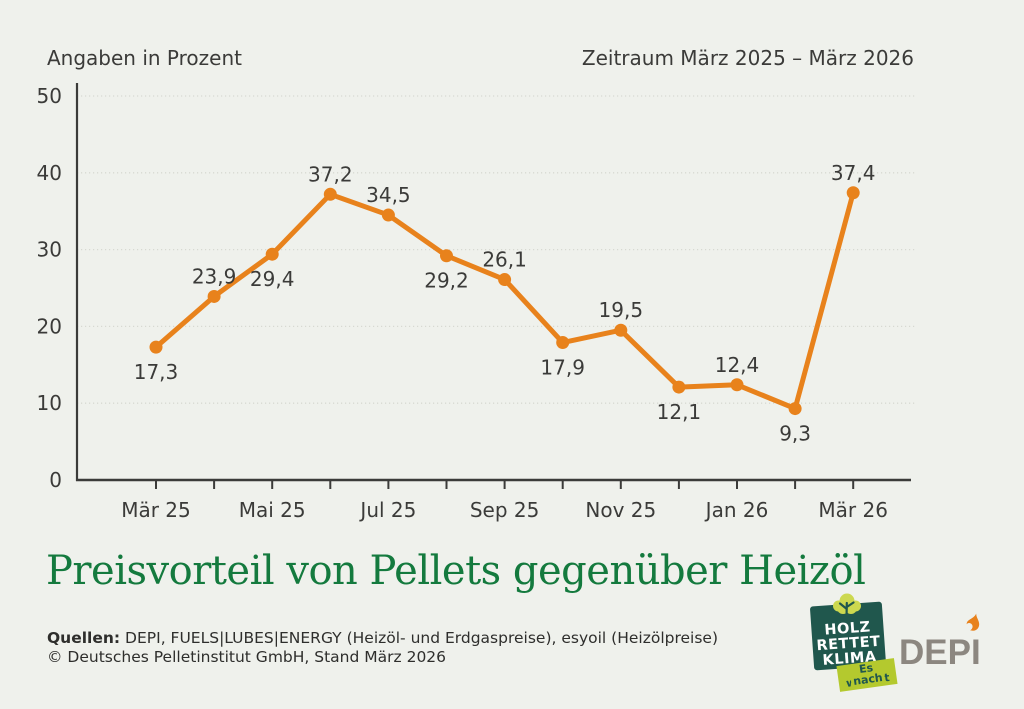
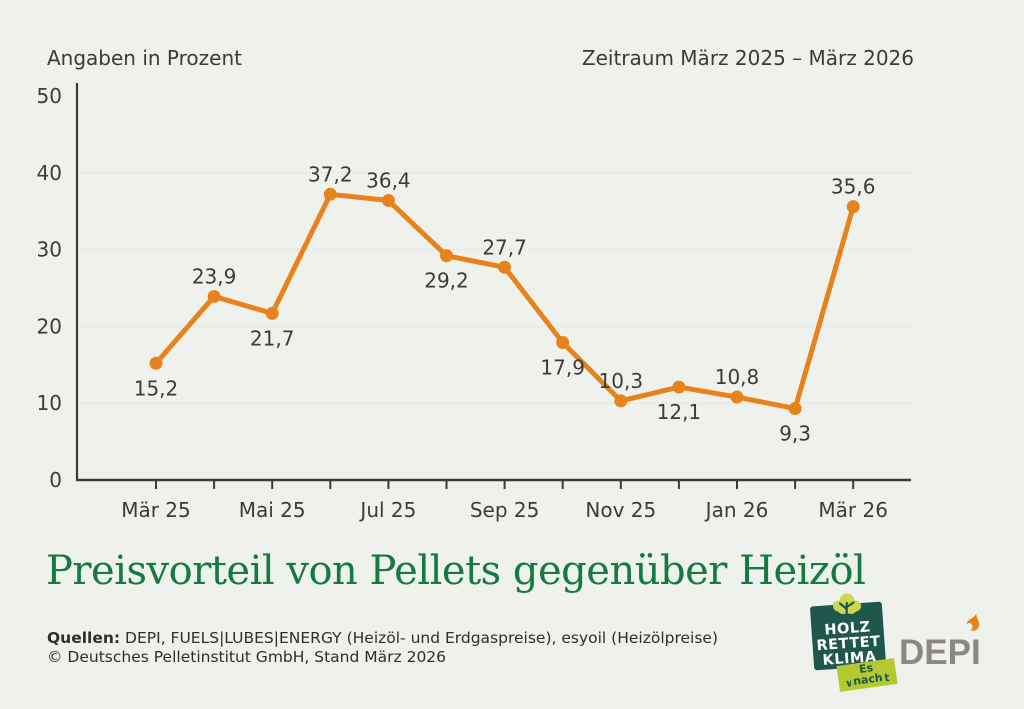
Mär 25: 17,3 -> 15,2
Mai 25: 29,4 -> 21,7
Jul 25: 34,5 -> 36,4
Sep 25: 26,1 -> 27,7
Nov 25: 19,5 -> 10,3
Jan 26: 12,4 -> 10,8
Mär 26: 37,4 -> 35,6
